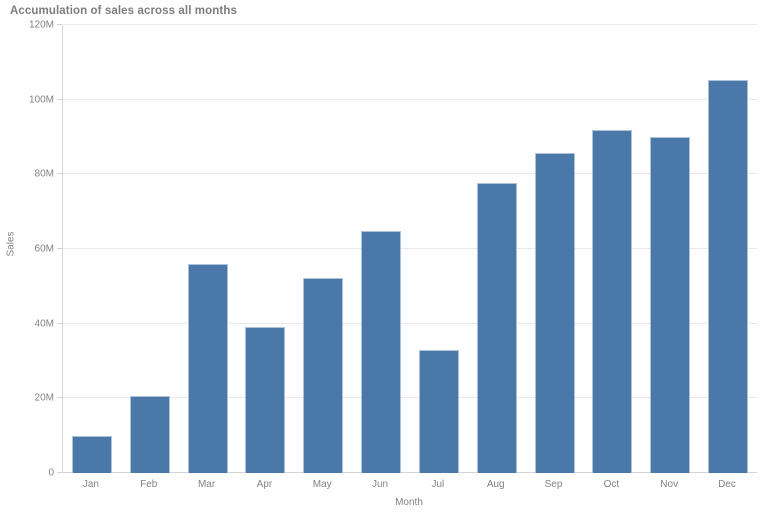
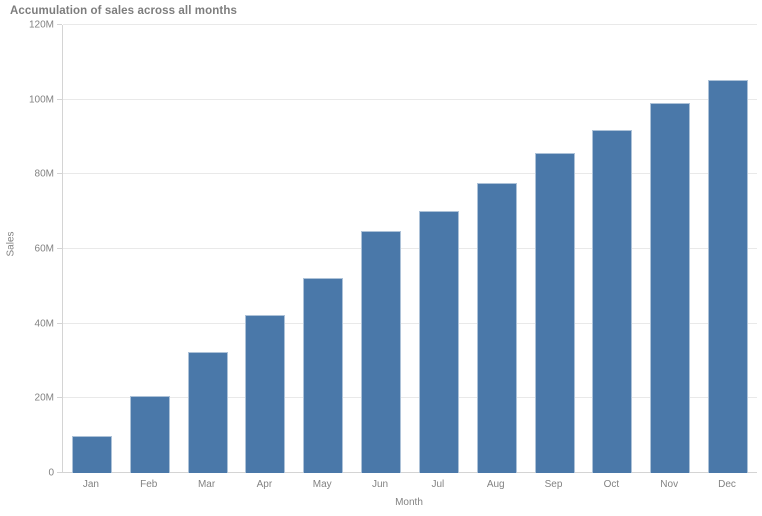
Mar: 56M -> 32M
Apr: 39M -> 42M
Jul: 33M -> 70M
Nov: 90M -> 99M
